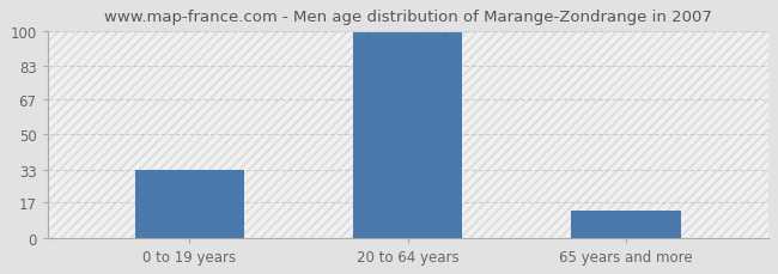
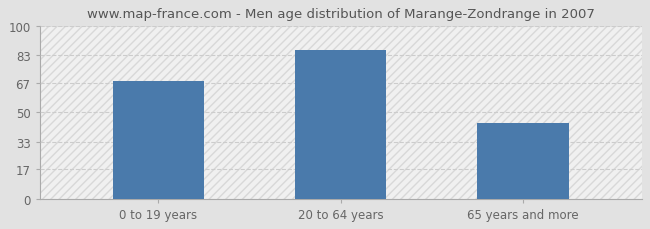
0 to 19 years: 33 -> 68
20 to 64 years: 99 -> 86
65 years and more: 13 -> 44
